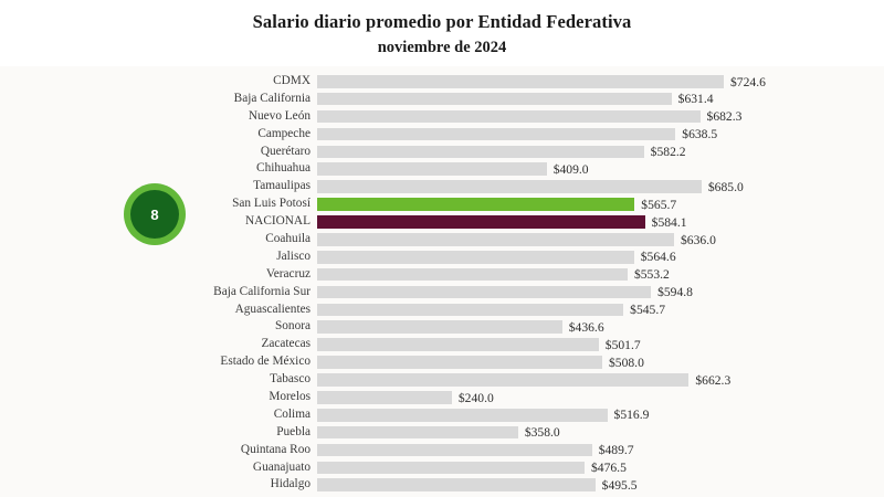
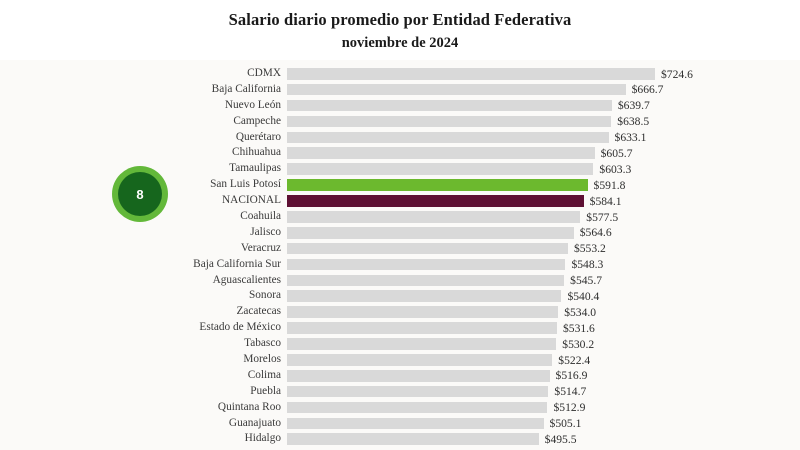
Baja California: $631.4 -> $666.7
Nuevo León: $682.3 -> $639.7
Querétaro: $582.2 -> $633.1
Chihuahua: $409.0 -> $605.7
Tamaulipas: $685.0 -> $603.3
San Luis Potosí: $565.7 -> $591.8
Coahuila: $636.0 -> $577.5
Baja California Sur: $594.8 -> $548.3
Sonora: $436.6 -> $540.4
Zacatecas: $501.7 -> $534.0
Estado de México: $508.0 -> $531.6
Tabasco: $662.3 -> $530.2
Morelos: $240.0 -> $522.4
Puebla: $358.0 -> $514.7
Quintana Roo: $489.7 -> $512.9
Guanajuato: $476.5 -> $505.1
